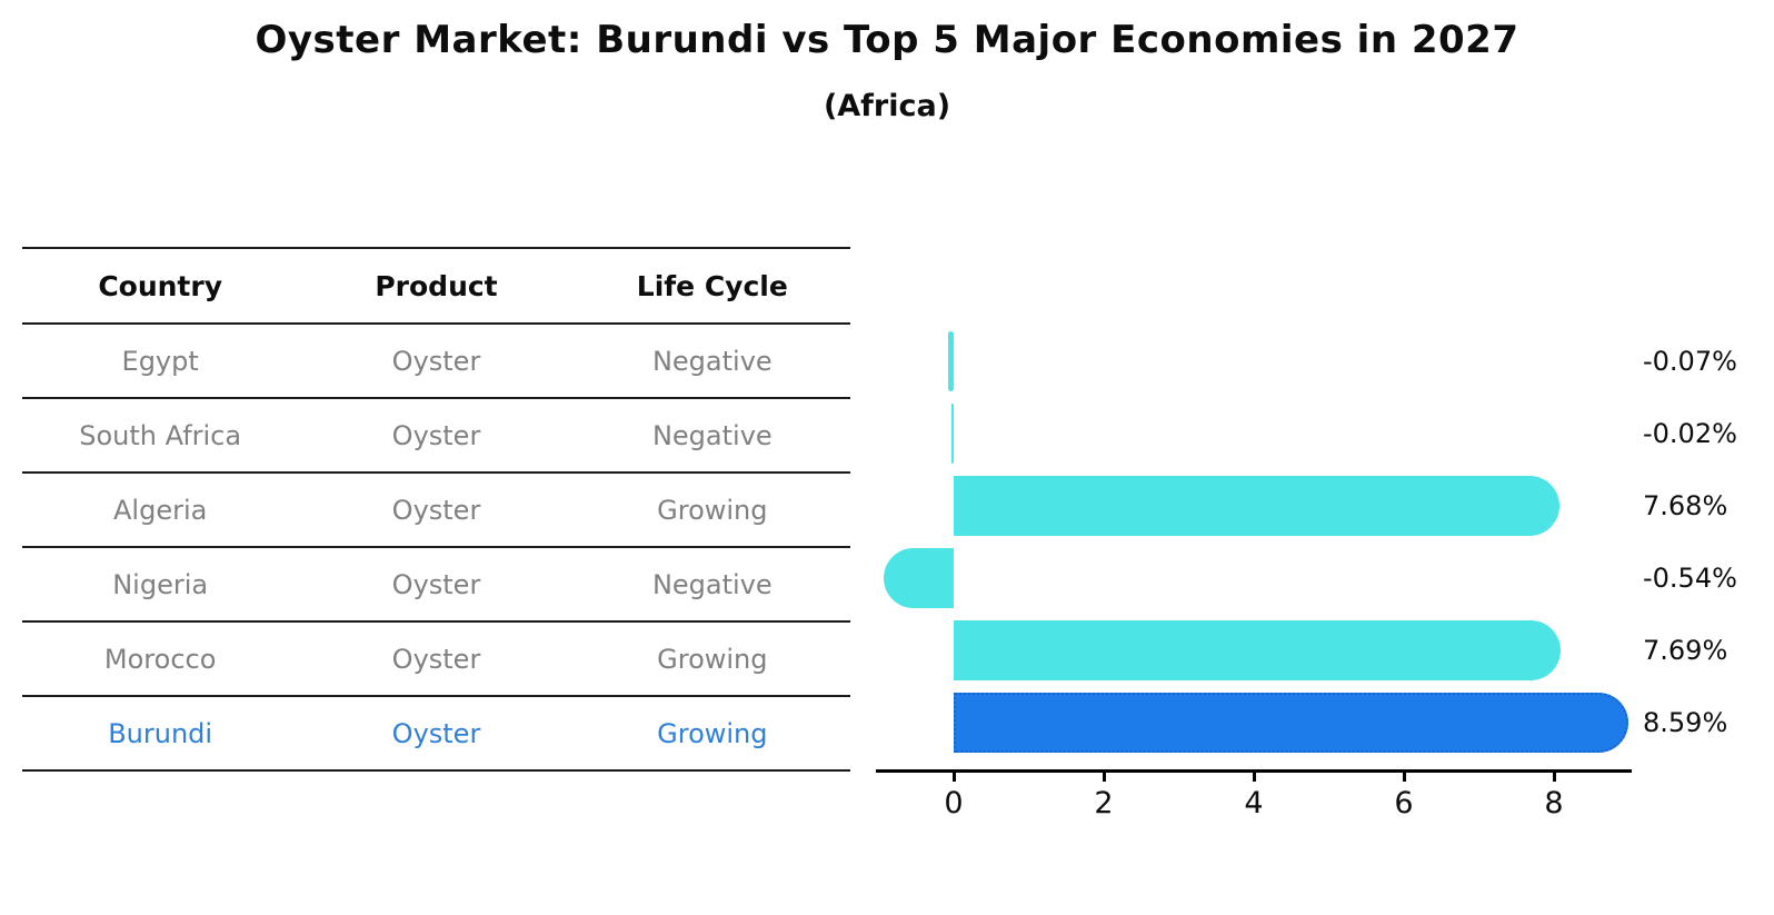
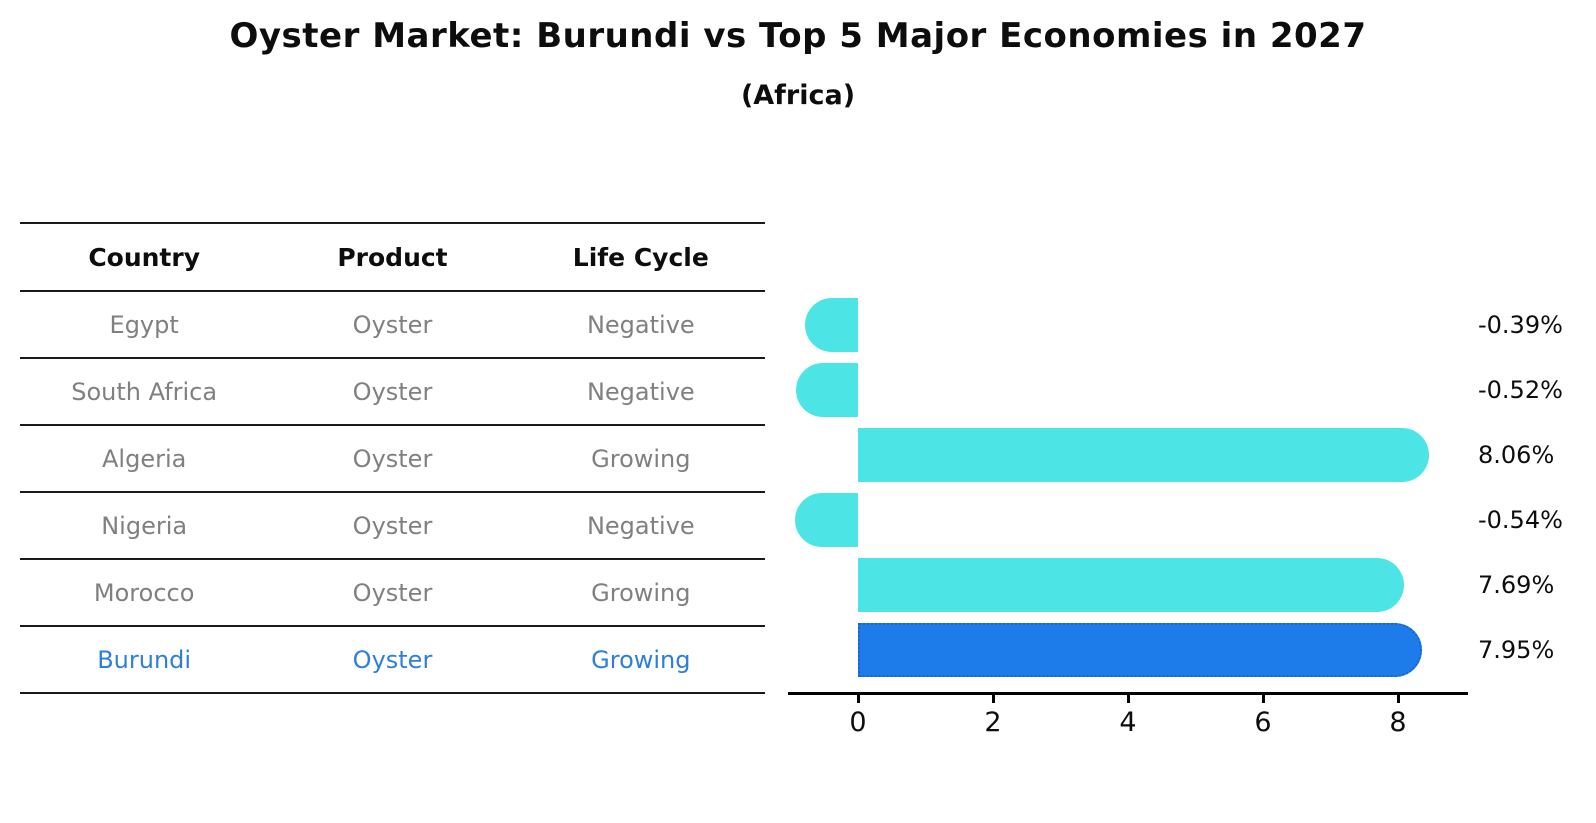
Egypt: -0.07% -> -0.39%
South Africa: -0.02% -> -0.52%
Algeria: 7.68% -> 8.06%
Burundi: 8.59% -> 7.95%
